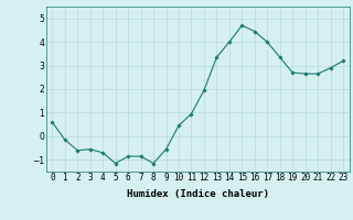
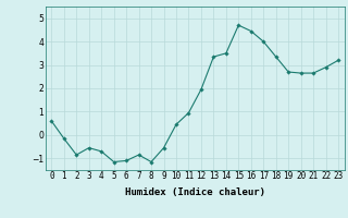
2: -0.60 -> -0.85
6: -0.85 -> -1.10
14: 4.00 -> 3.50
